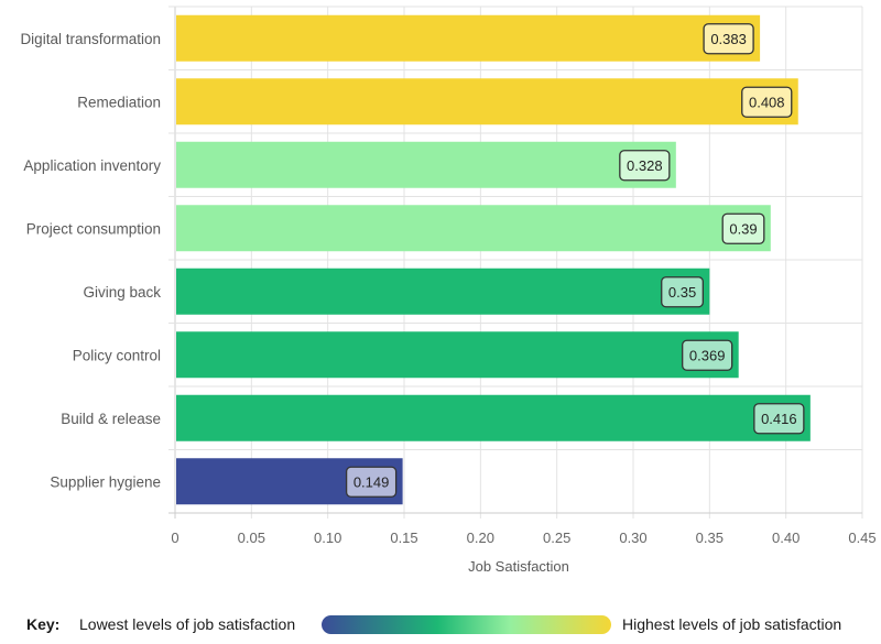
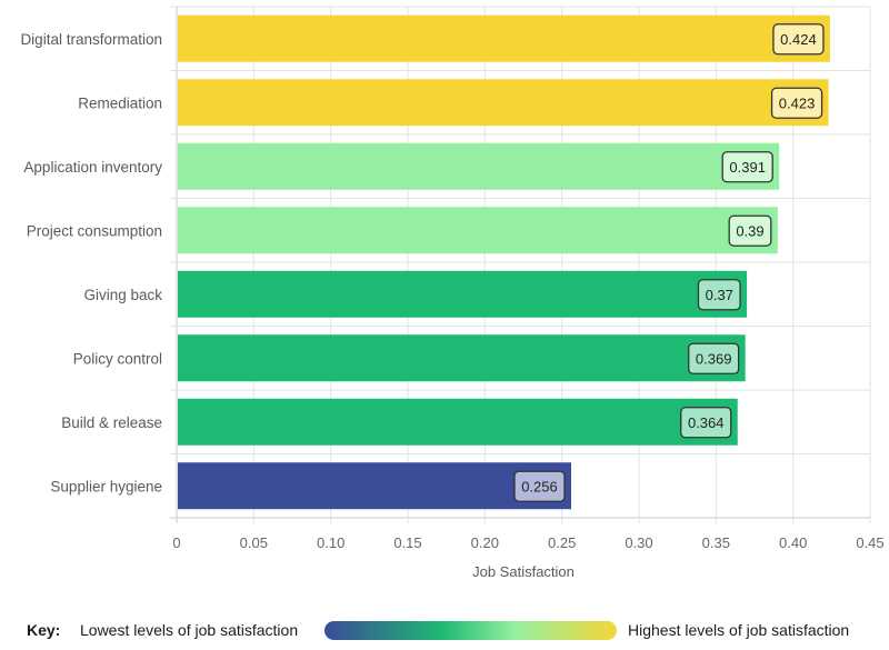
Digital transformation: 0.383 -> 0.424
Remediation: 0.408 -> 0.423
Application inventory: 0.328 -> 0.391
Giving back: 0.35 -> 0.37
Build & release: 0.416 -> 0.364
Supplier hygiene: 0.149 -> 0.256
